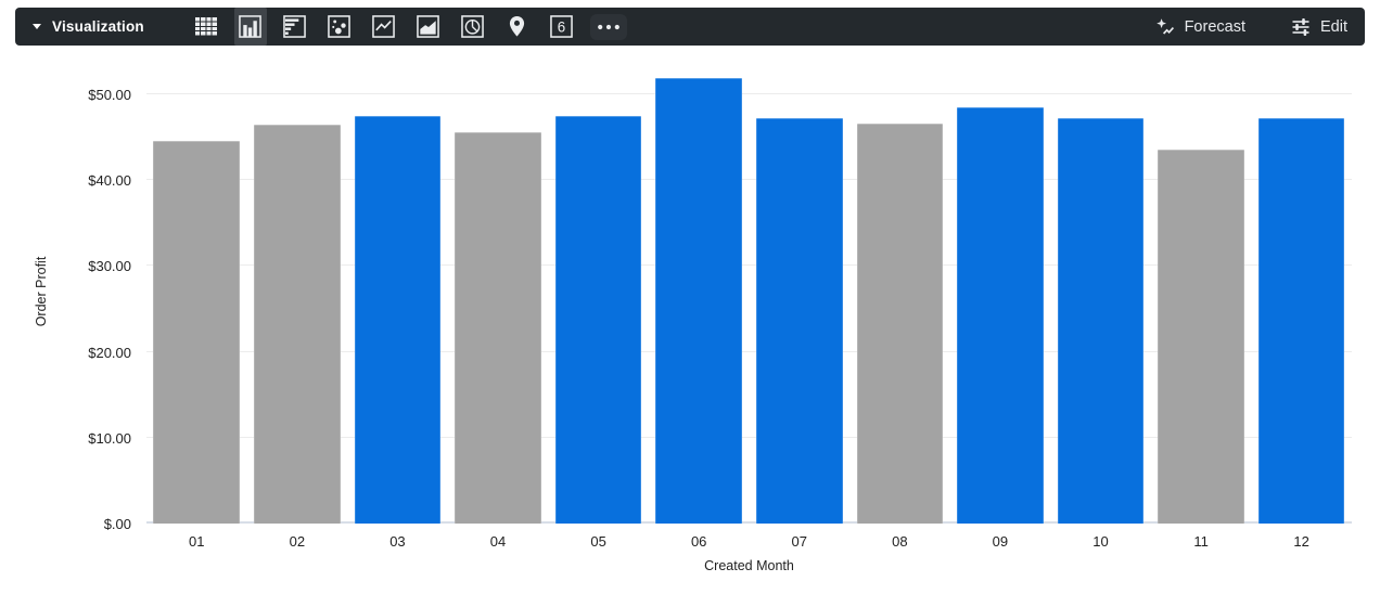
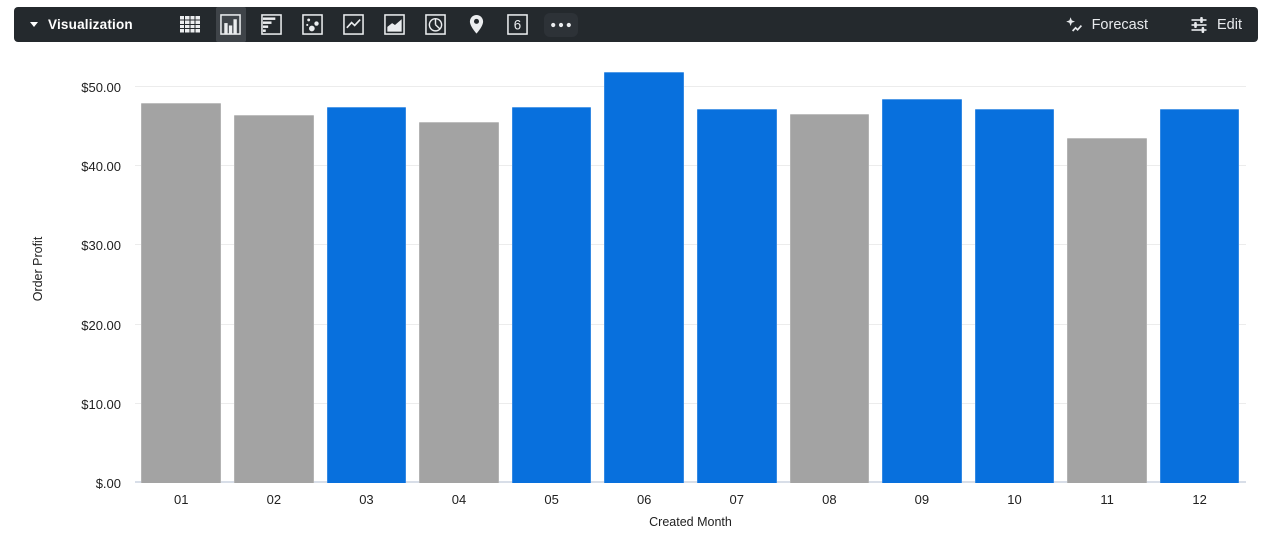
01: $44 -> $48
